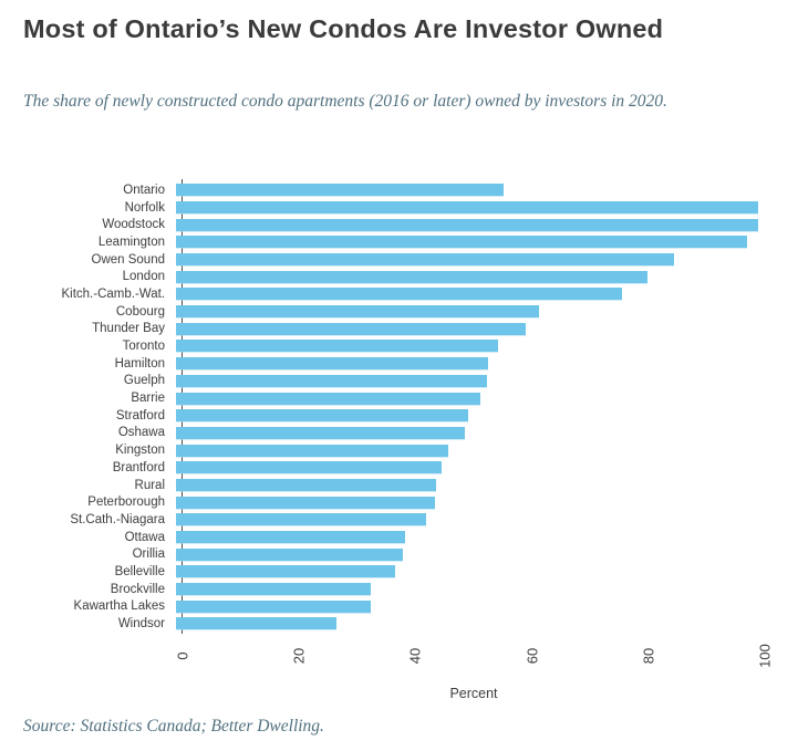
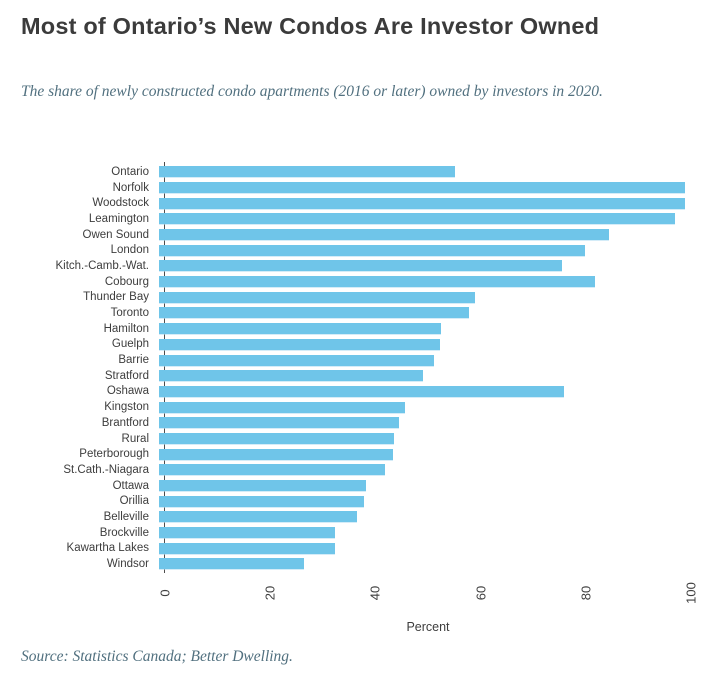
Cobourg: 62 -> 83
Toronto: 56 -> 59
Oshawa: 50 -> 77
